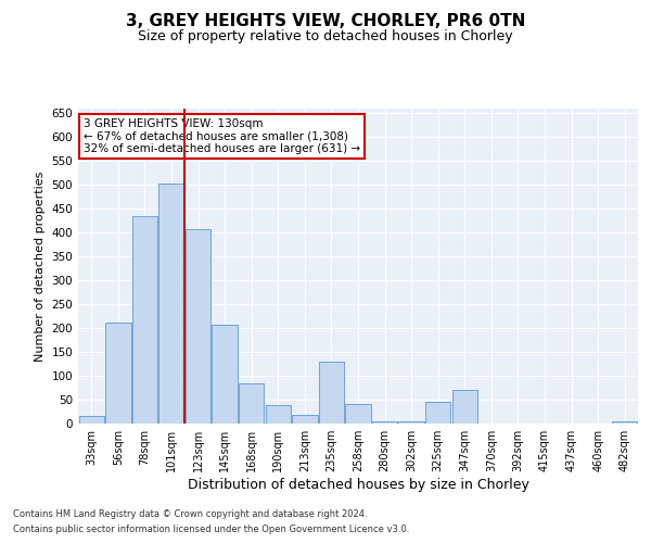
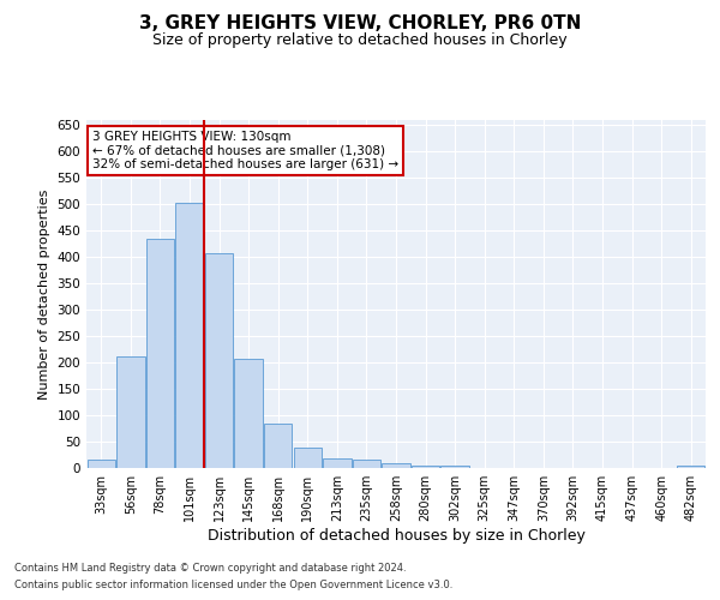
235sqm: 130 -> 17
258sqm: 40 -> 10
325sqm: 45 -> 1
347sqm: 70 -> 1
